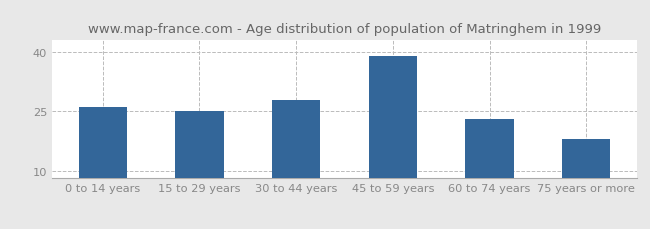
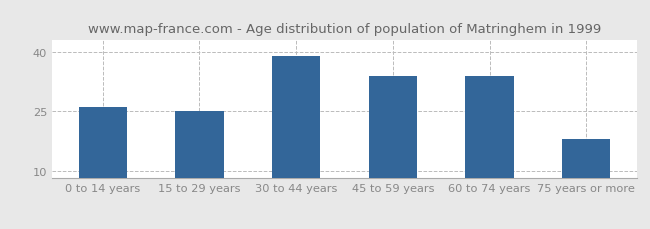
30 to 44 years: 28 -> 39
45 to 59 years: 39 -> 34
60 to 74 years: 23 -> 34
